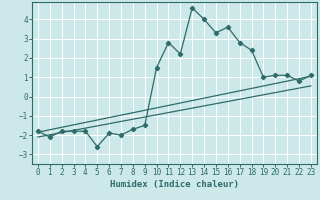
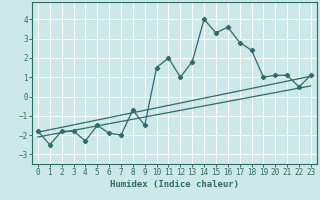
1: -2.1 -> -2.5
4: -1.8 -> -2.3
5: -2.6 -> -1.5
8: -1.7 -> -0.7
11: 2.8 -> 2.0
12: 2.2 -> 1.0
13: 4.6 -> 1.8
22: 0.8 -> 0.5
